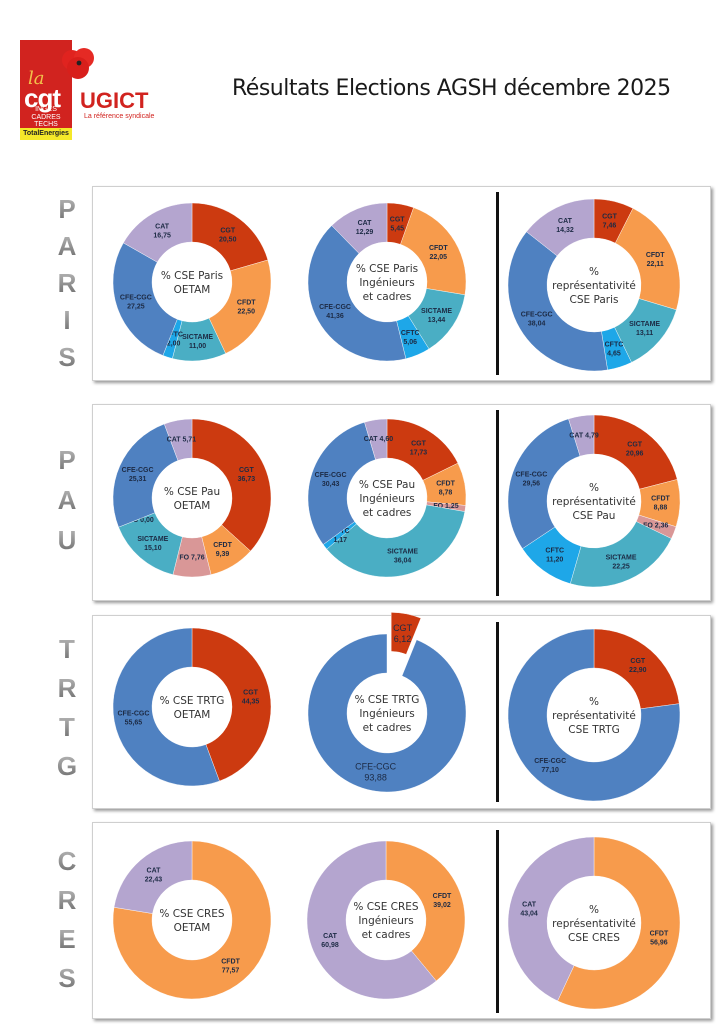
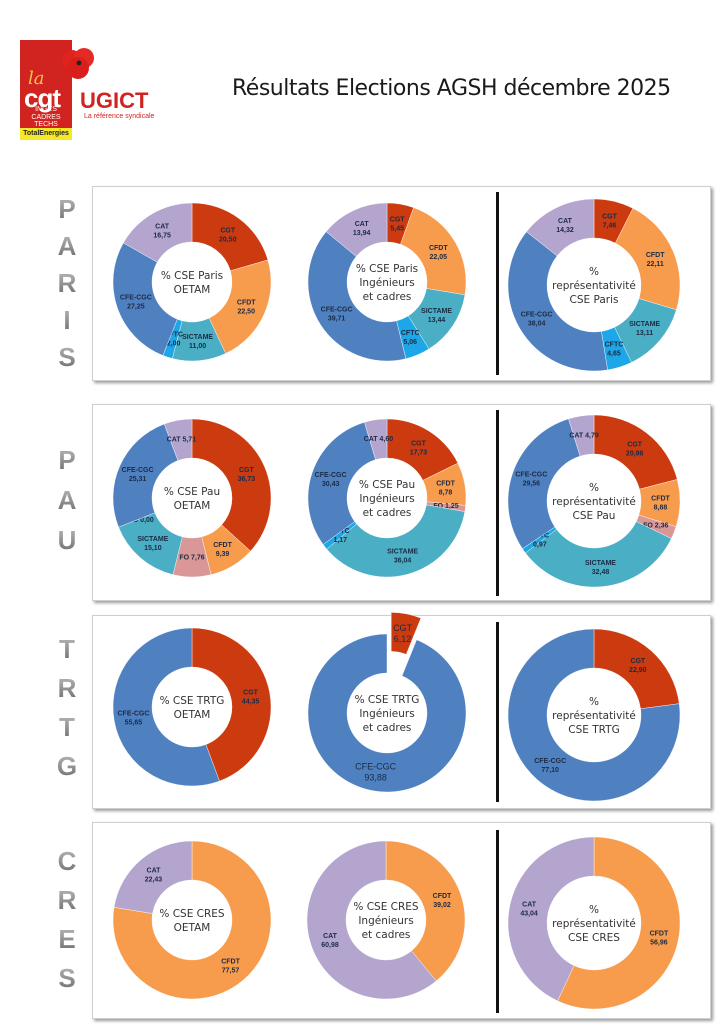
% CSE Paris Ingénieurs et cadres/CFE-CGC: 41,36 -> 39,71
% CSE Paris Ingénieurs et cadres/CAT: 12,29 -> 13,94
% représentativité CSE Pau/SICTAME: 22,25 -> 32,48
% représentativité CSE Pau/CFTC: 11,20 -> 0,97
